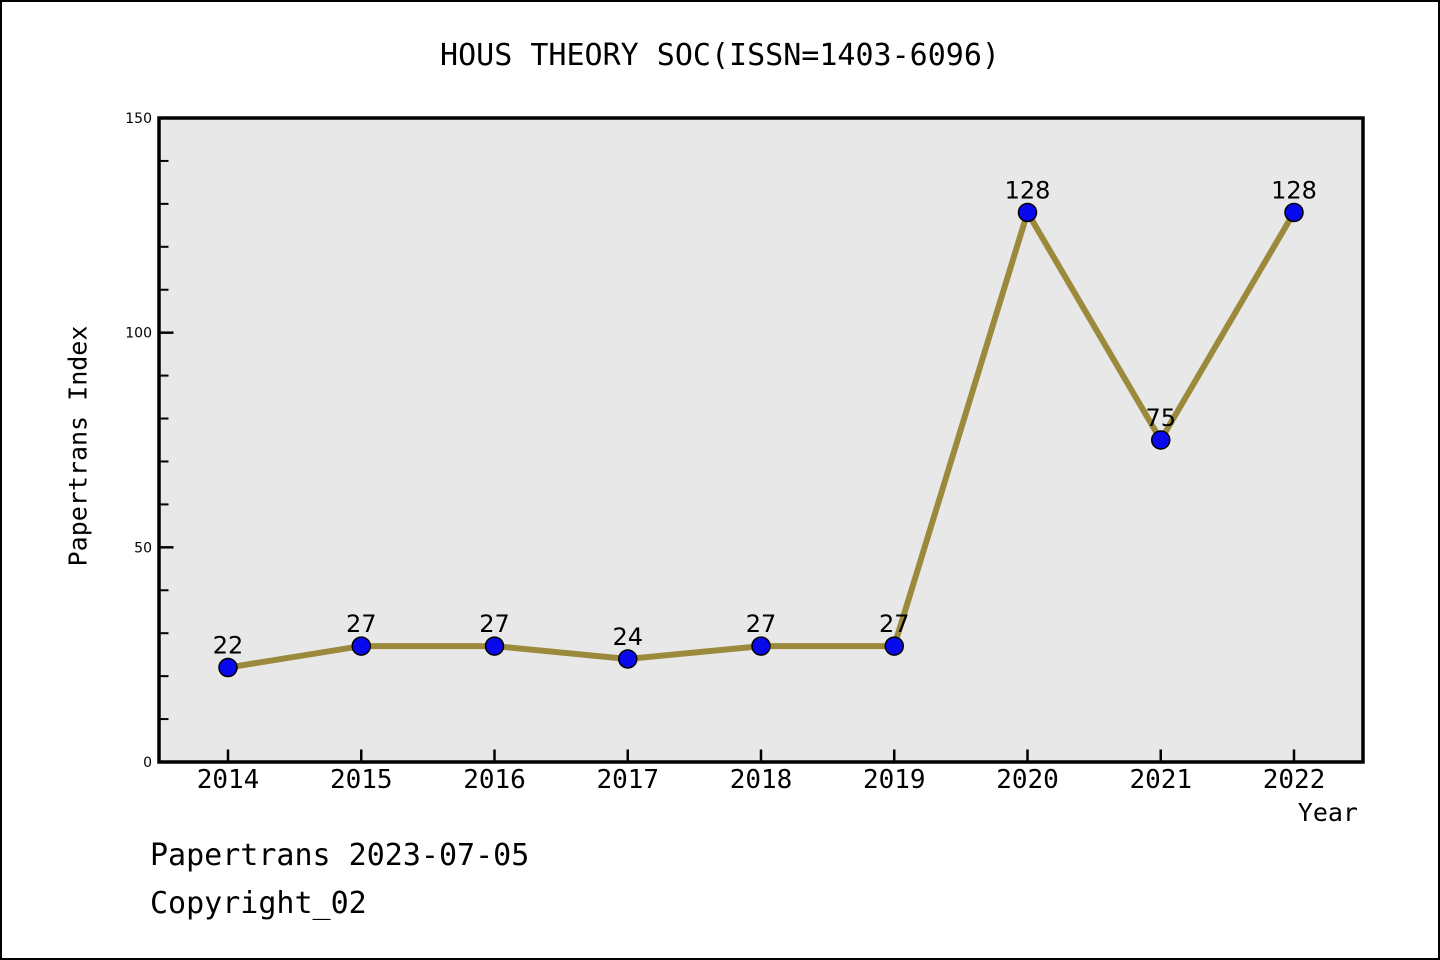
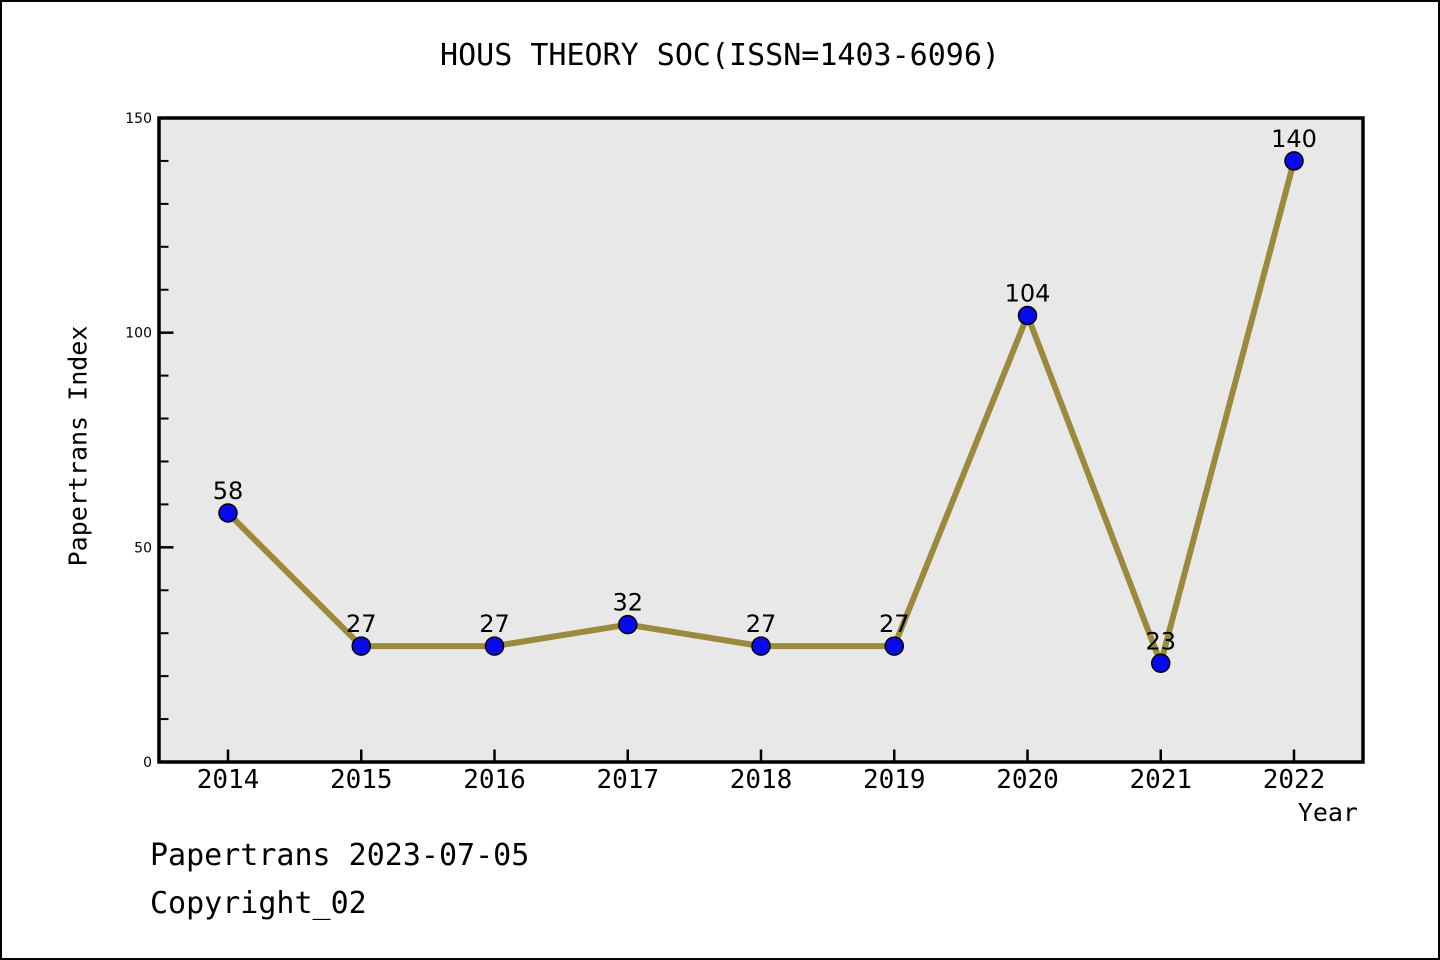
2014: 22 -> 58
2017: 24 -> 32
2020: 128 -> 104
2021: 75 -> 23
2022: 128 -> 140
